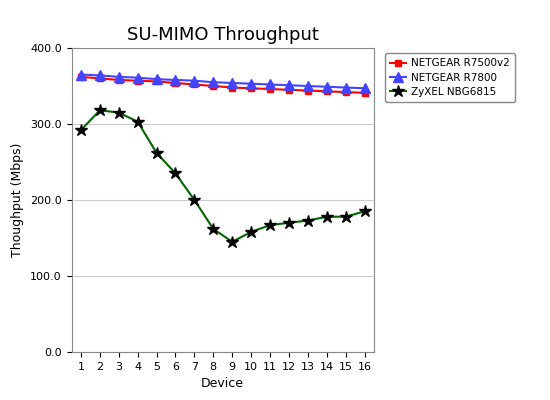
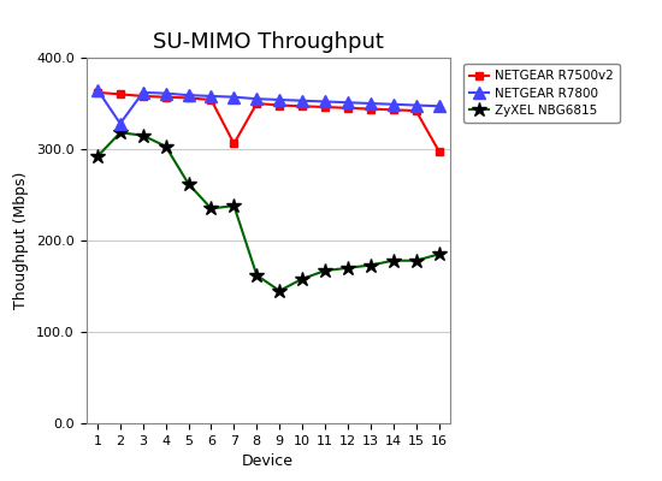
NETGEAR R7800/2: 364 -> 328
NETGEAR R7500v2/7: 352 -> 306
ZyXEL NBG6815/7: 200 -> 238
NETGEAR R7500v2/16: 341 -> 298
